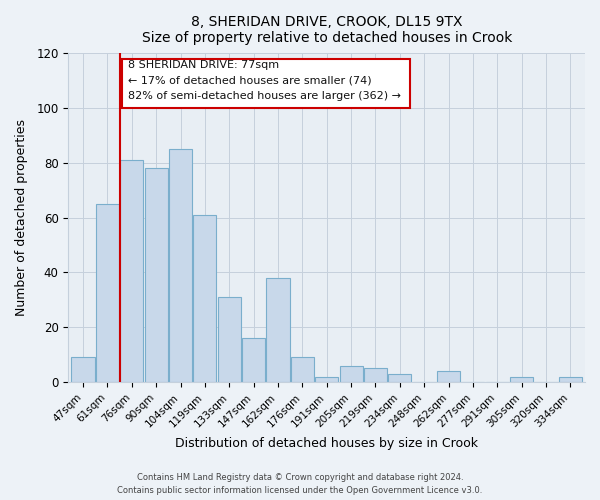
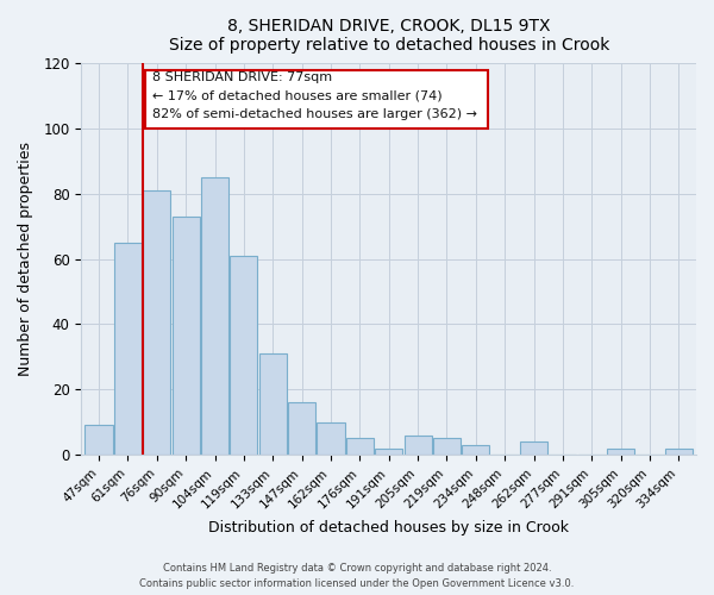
90sqm: 78 -> 73
162sqm: 38 -> 10
176sqm: 9 -> 5
